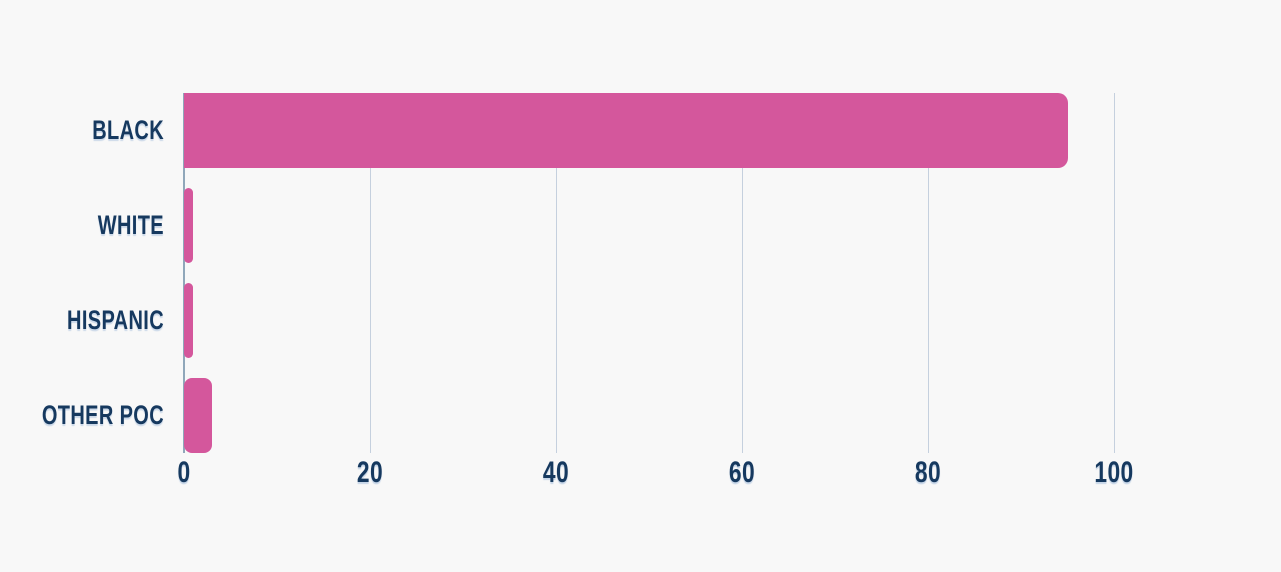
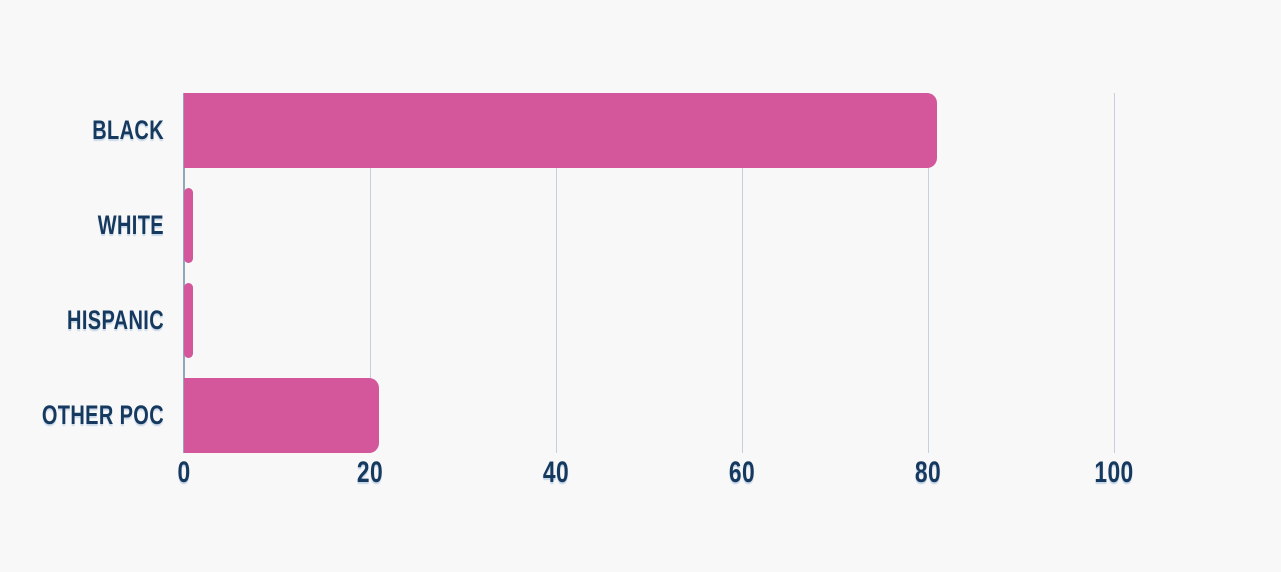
BLACK: 95 -> 81
OTHER POC: 3 -> 21
